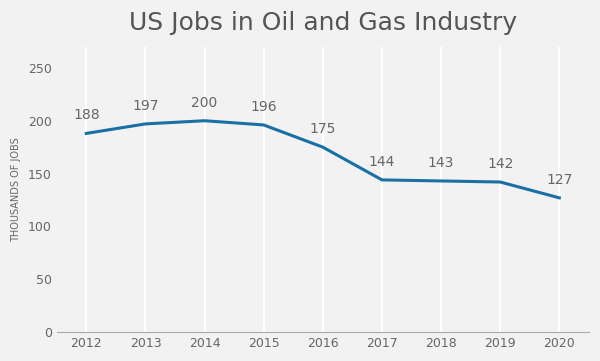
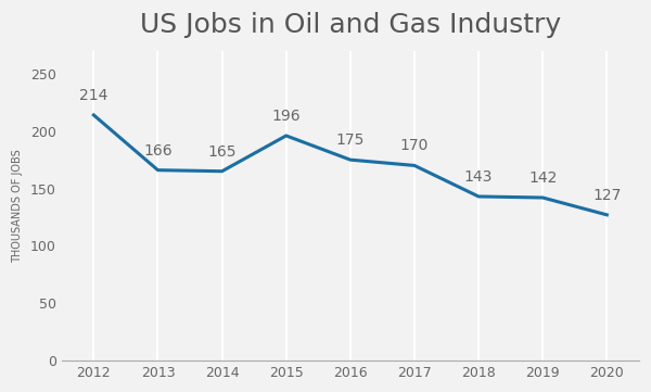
2012: 188 -> 214
2013: 197 -> 166
2014: 200 -> 165
2017: 144 -> 170
